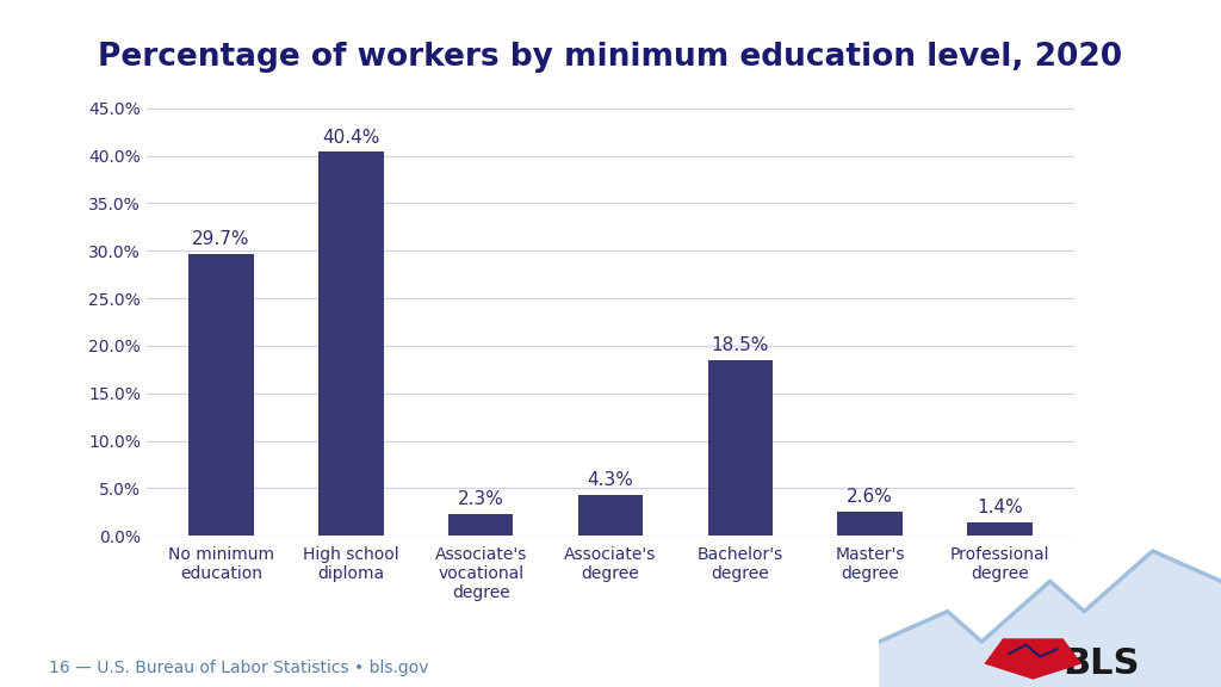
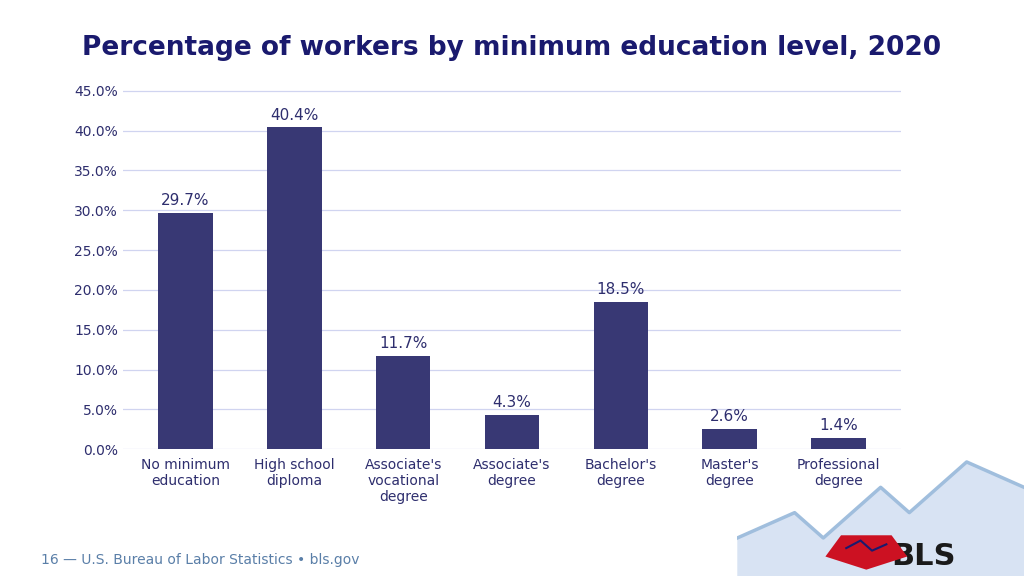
Percentage of workers by minimum education level, 2020/Associate's vocational degree: 2.3% -> 11.7%
